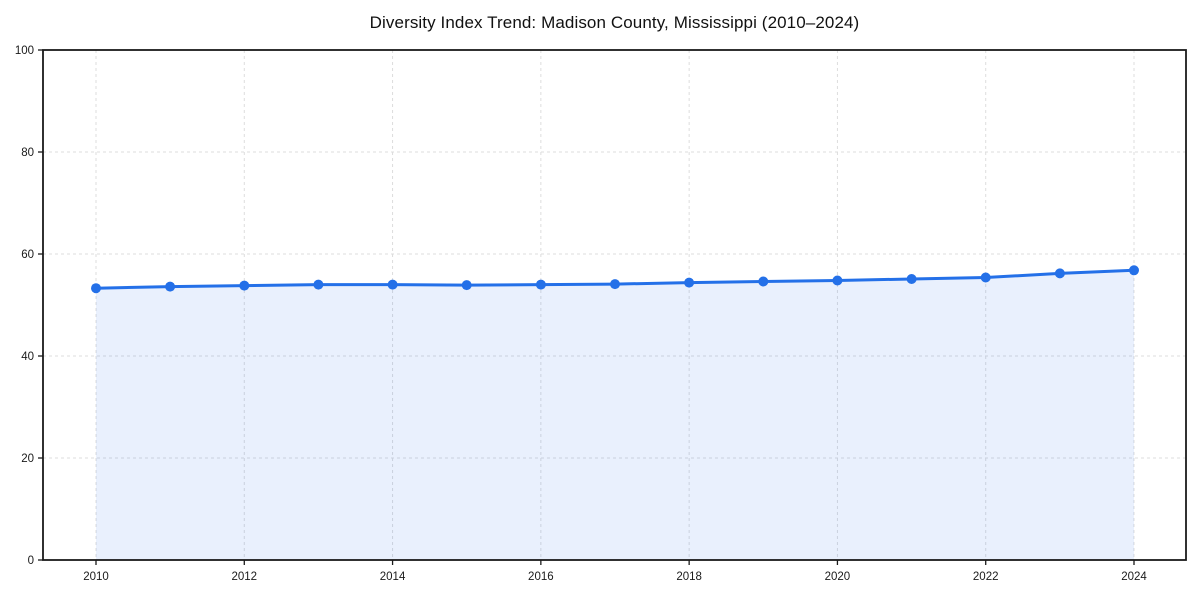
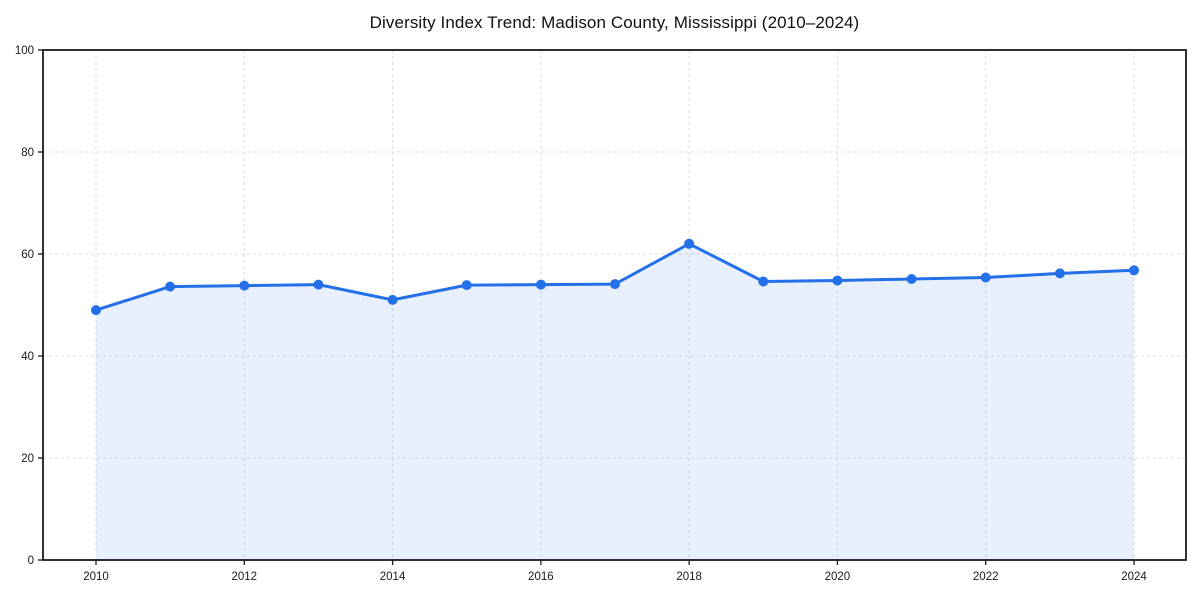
2010: 53 -> 49
2014: 54 -> 51
2018: 54 -> 62
